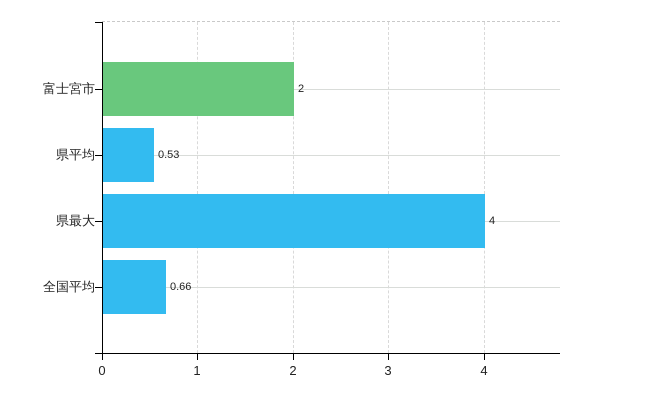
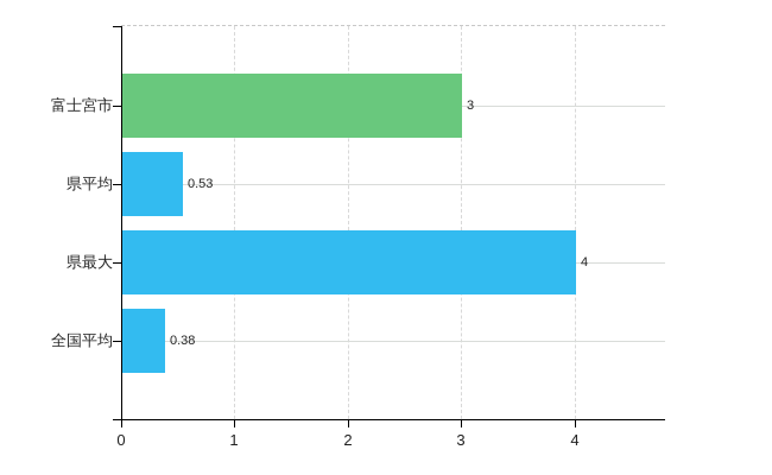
富士宮市: 2 -> 3
全国平均: 0.66 -> 0.38
